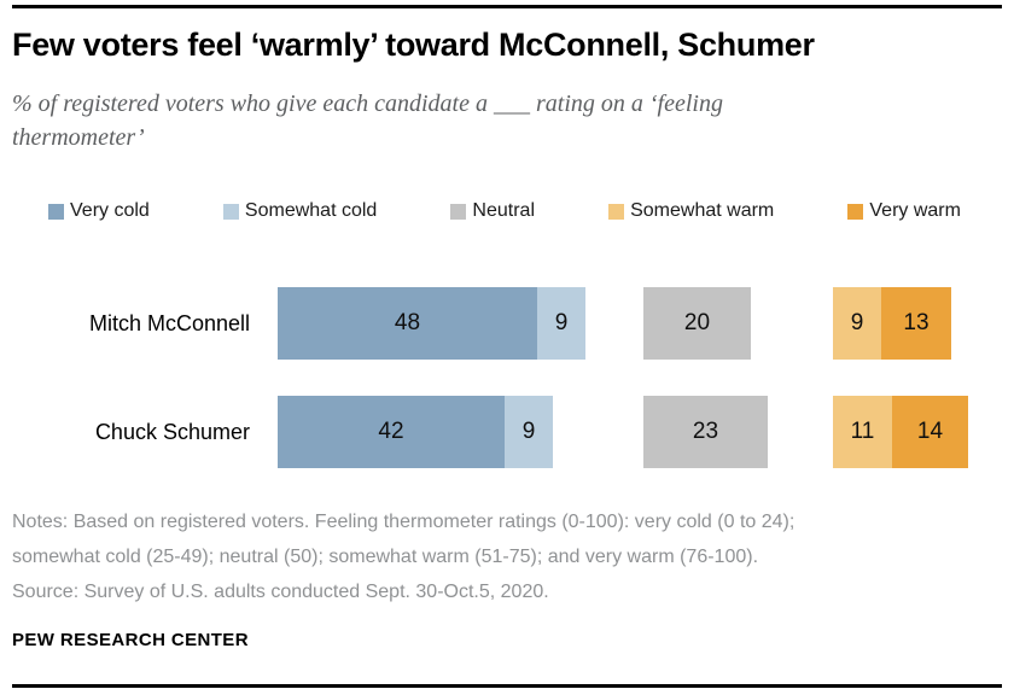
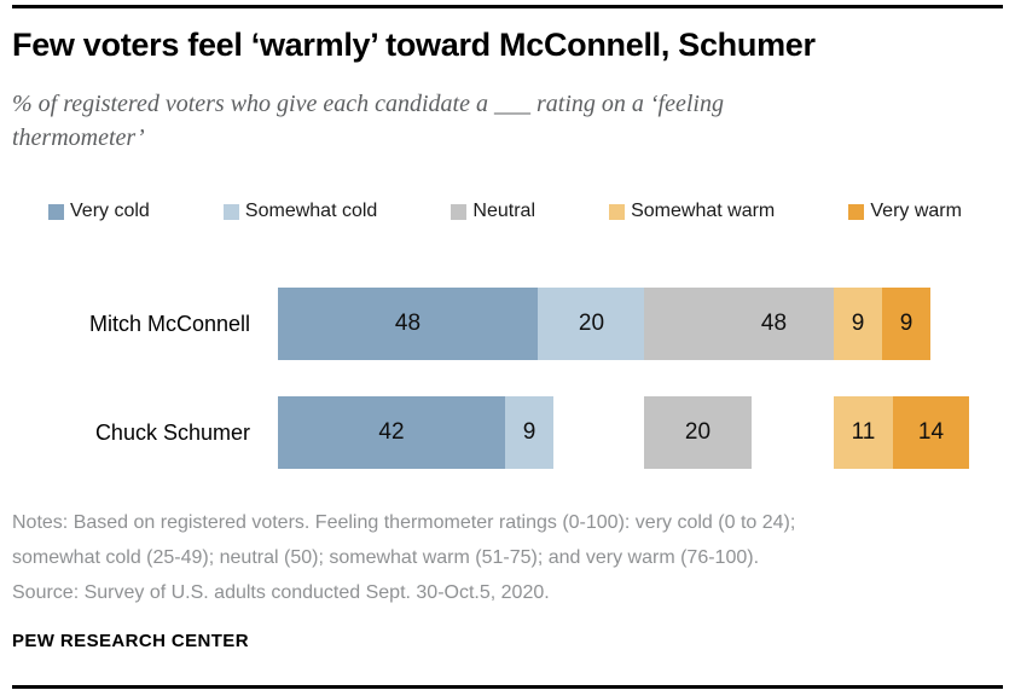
Somewhat cold/Mitch McConnell: 9 -> 20
Neutral/Mitch McConnell: 20 -> 48
Very warm/Mitch McConnell: 13 -> 9
Neutral/Chuck Schumer: 23 -> 20
